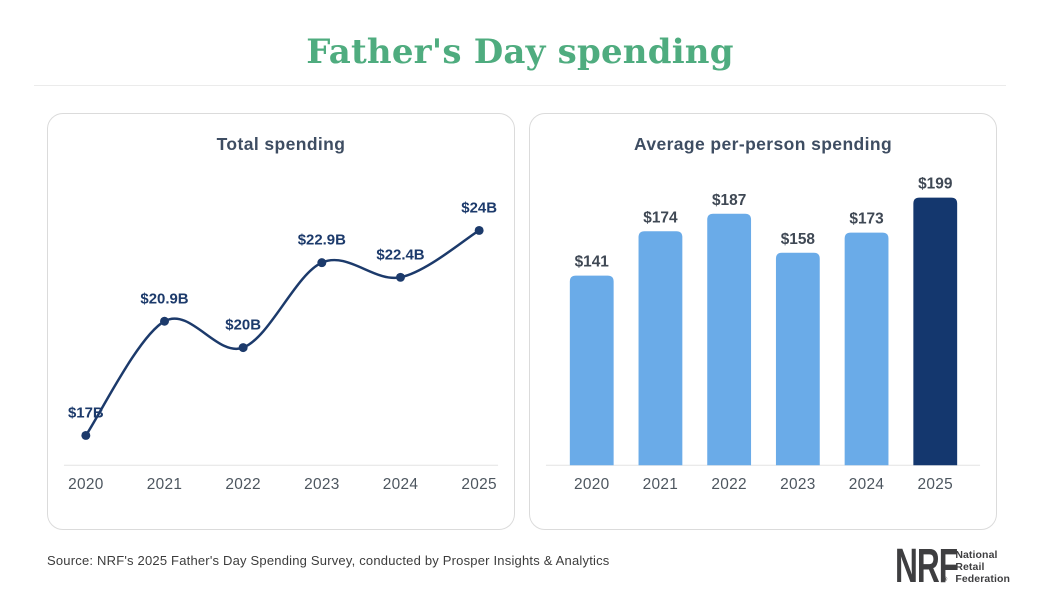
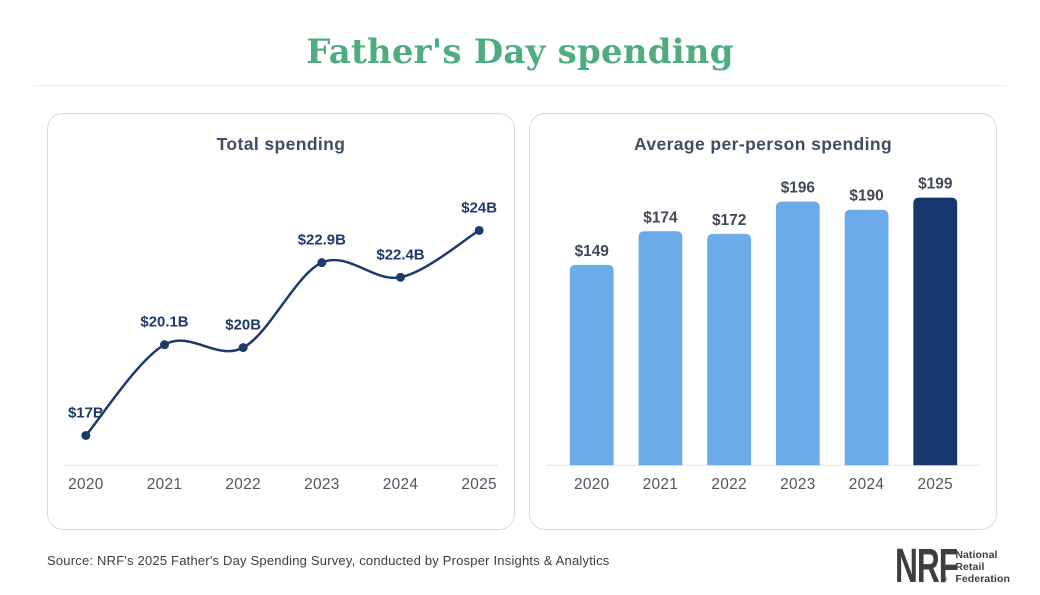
Total spending/2021: $20.9B -> $20.1B
Average per-person spending/2020: $141 -> $149
Average per-person spending/2022: $187 -> $172
Average per-person spending/2023: $158 -> $196
Average per-person spending/2024: $173 -> $190
